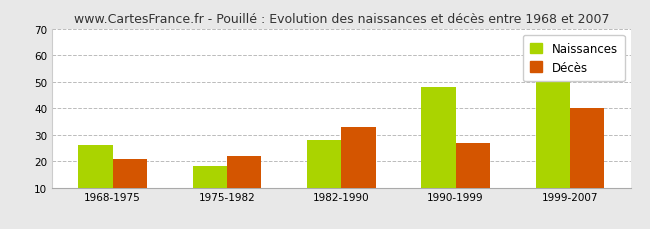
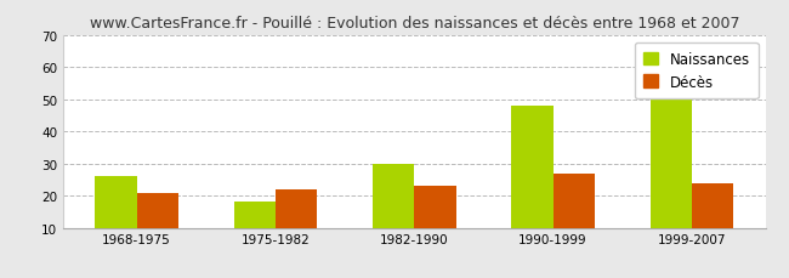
Naissances/1982-1990: 28 -> 30
Décès/1982-1990: 33 -> 23
Décès/1999-2007: 40 -> 24
